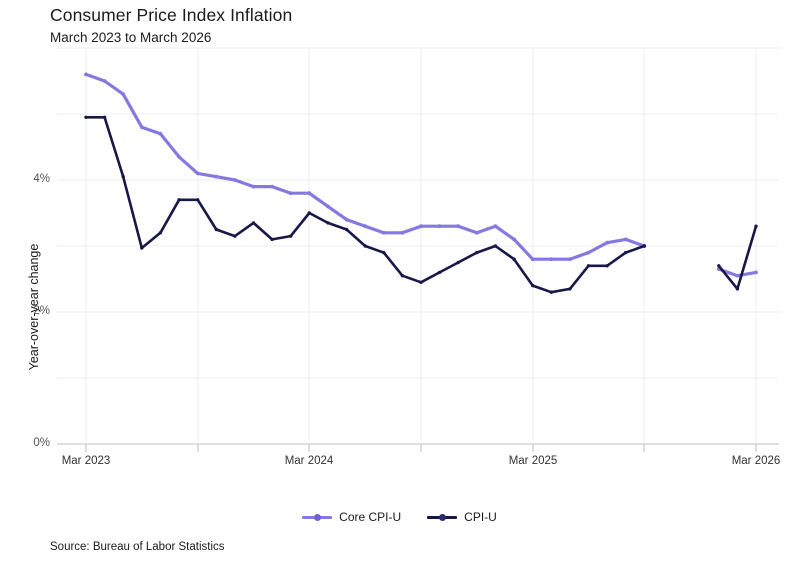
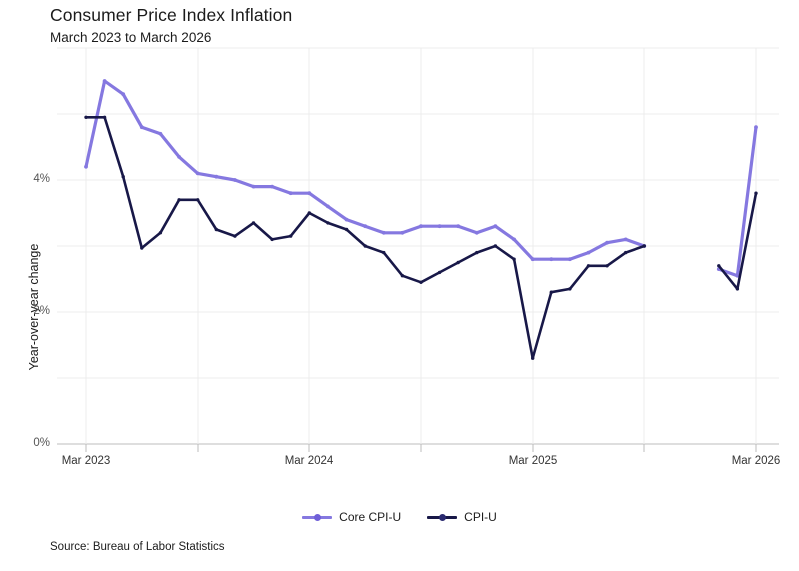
Core CPI-U/Mar 2023: 5.6% -> 4.2%
CPI-U/Mar 2025: 2.4% -> 1.3%
Core CPI-U/Mar 2026: 2.6% -> 4.8%
CPI-U/Mar 2026: 3.3% -> 3.8%
